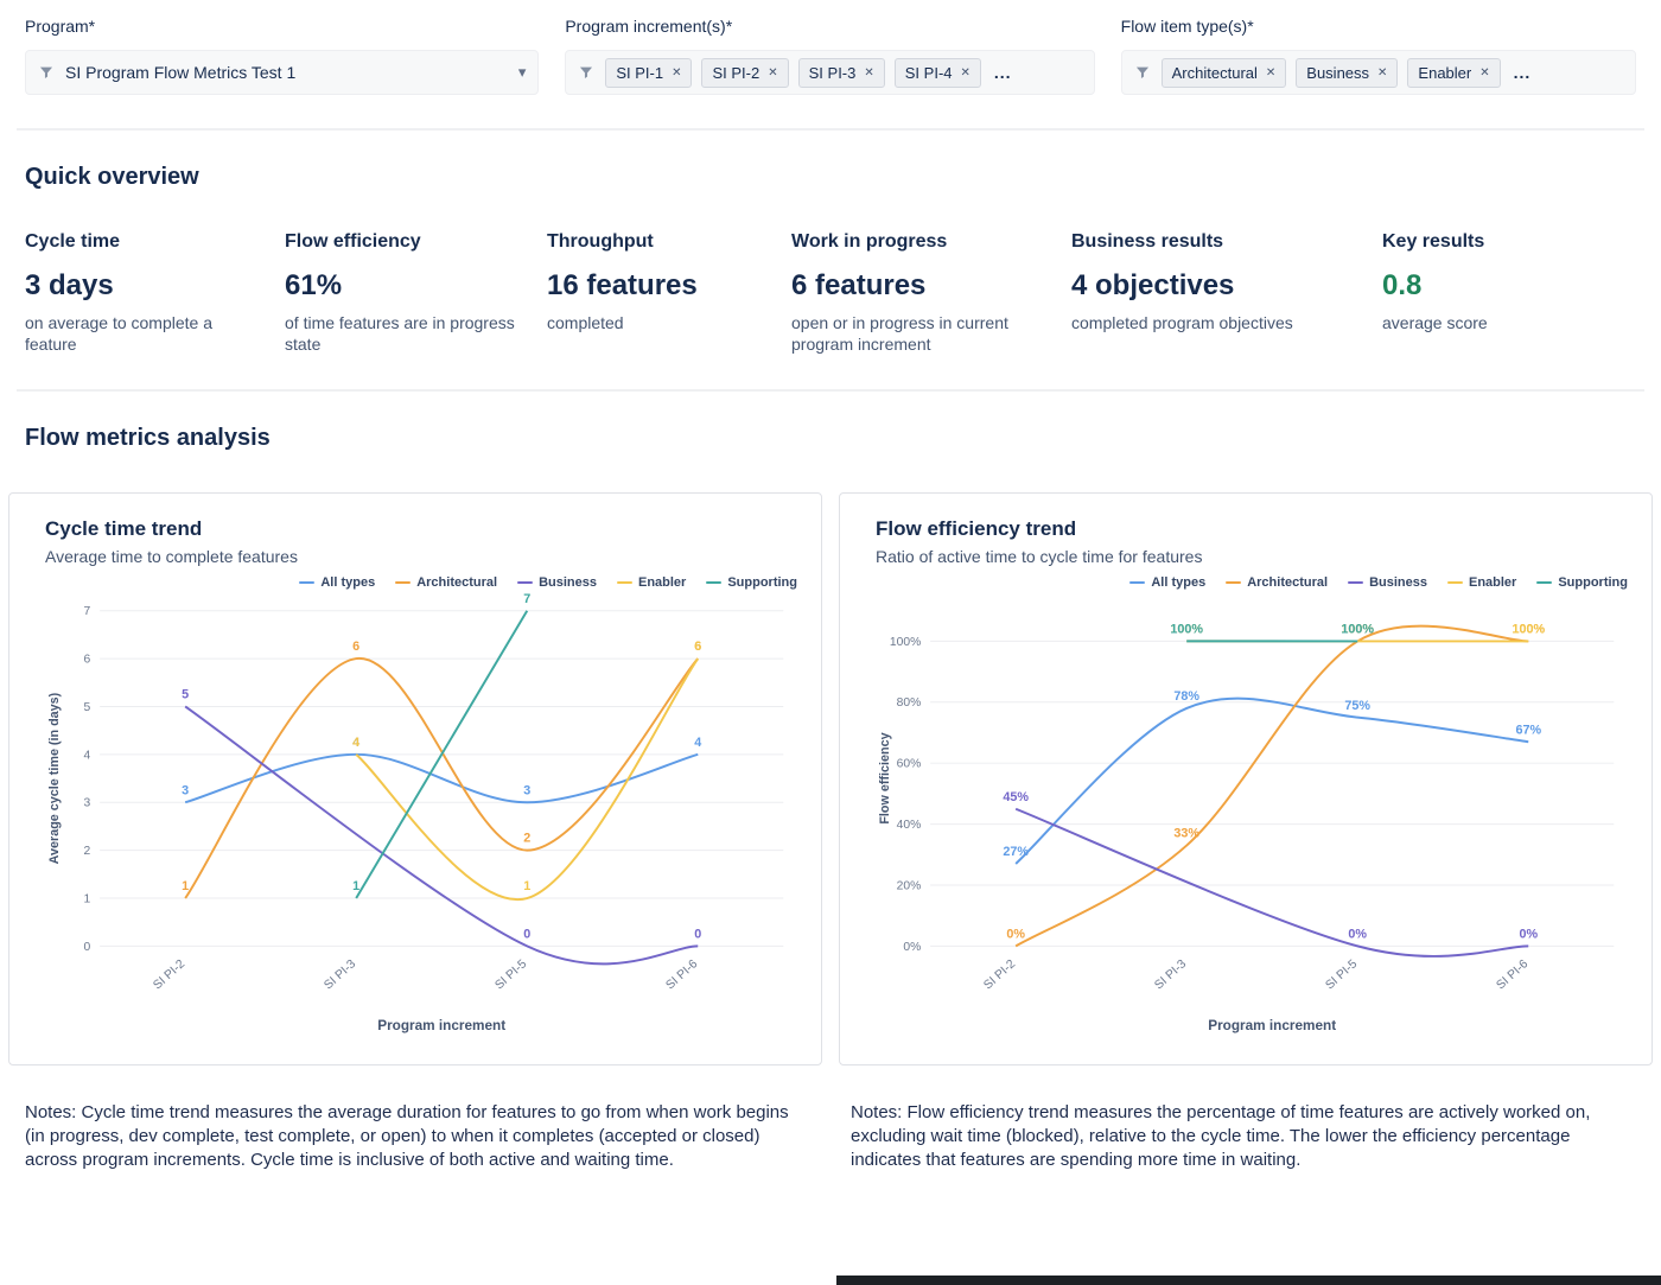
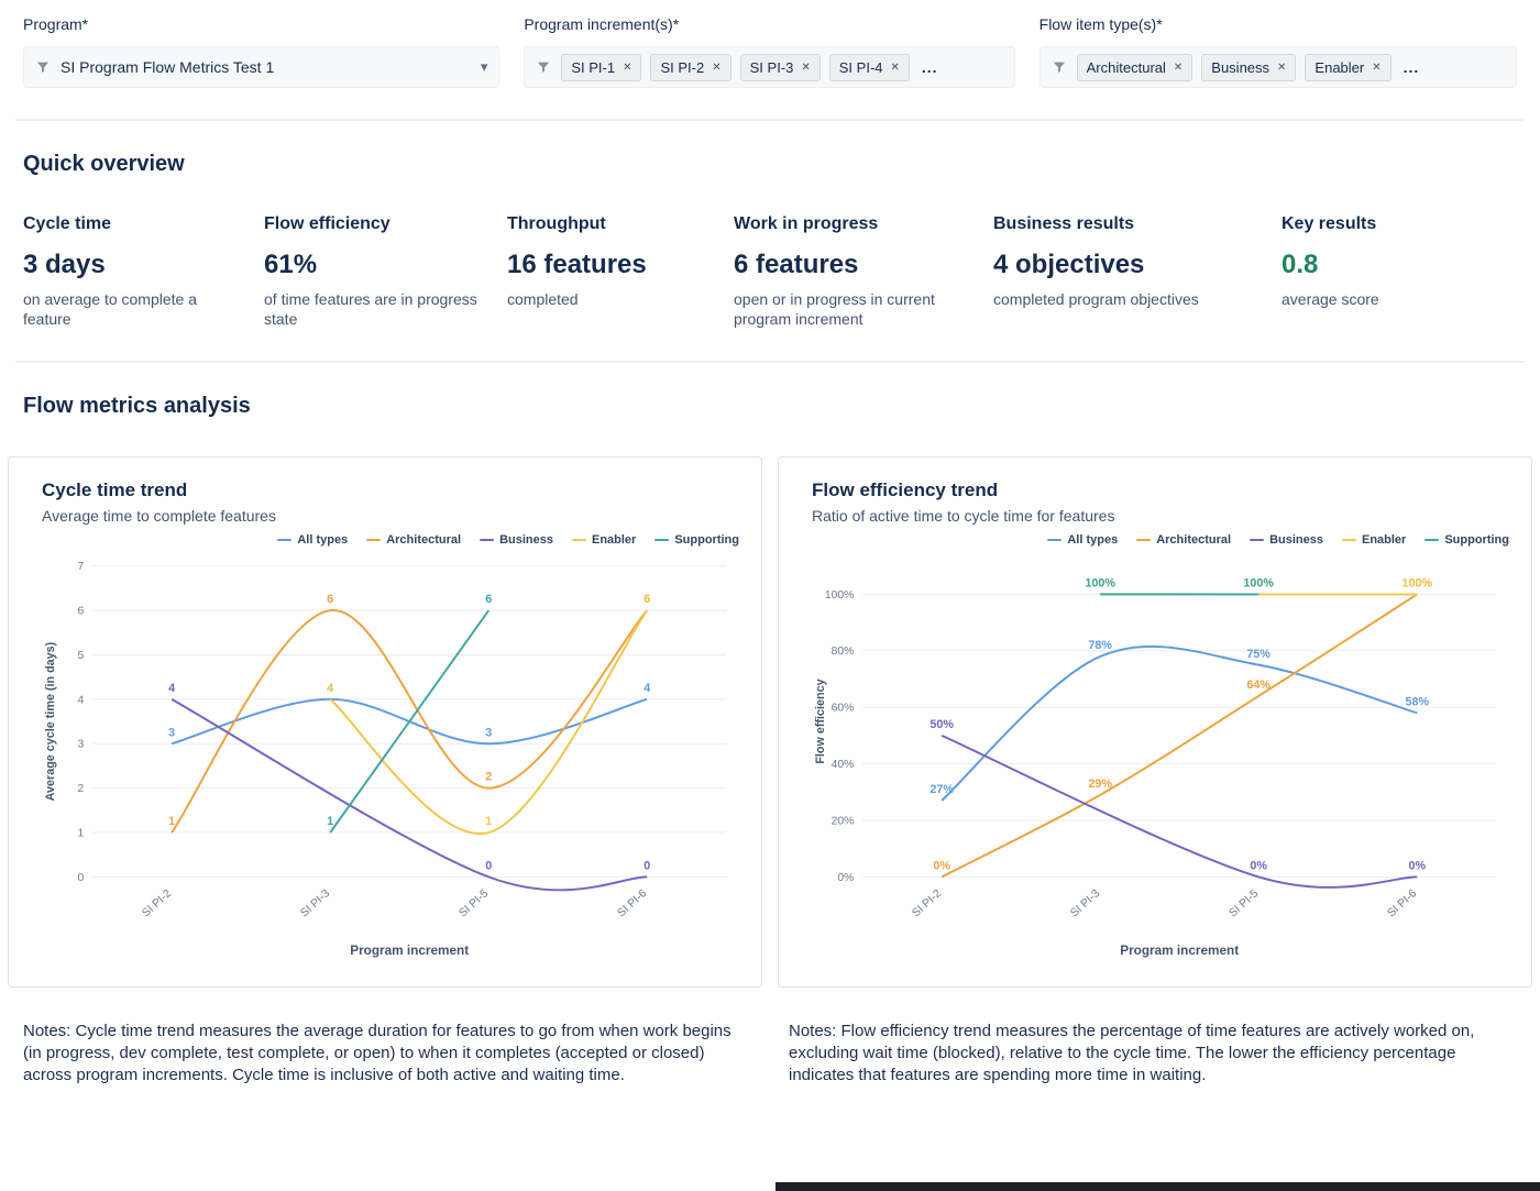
Cycle time trend/Business/SI PI-2: 5 -> 4
Cycle time trend/Supporting/SI PI-5: 7 -> 6
Flow efficiency trend/Business/SI PI-2: 45% -> 50%
Flow efficiency trend/Architectural/SI PI-3: 33% -> 29%
Flow efficiency trend/Architectural/SI PI-5: 100% -> 64%
Flow efficiency trend/All types/SI PI-6: 67% -> 58%
